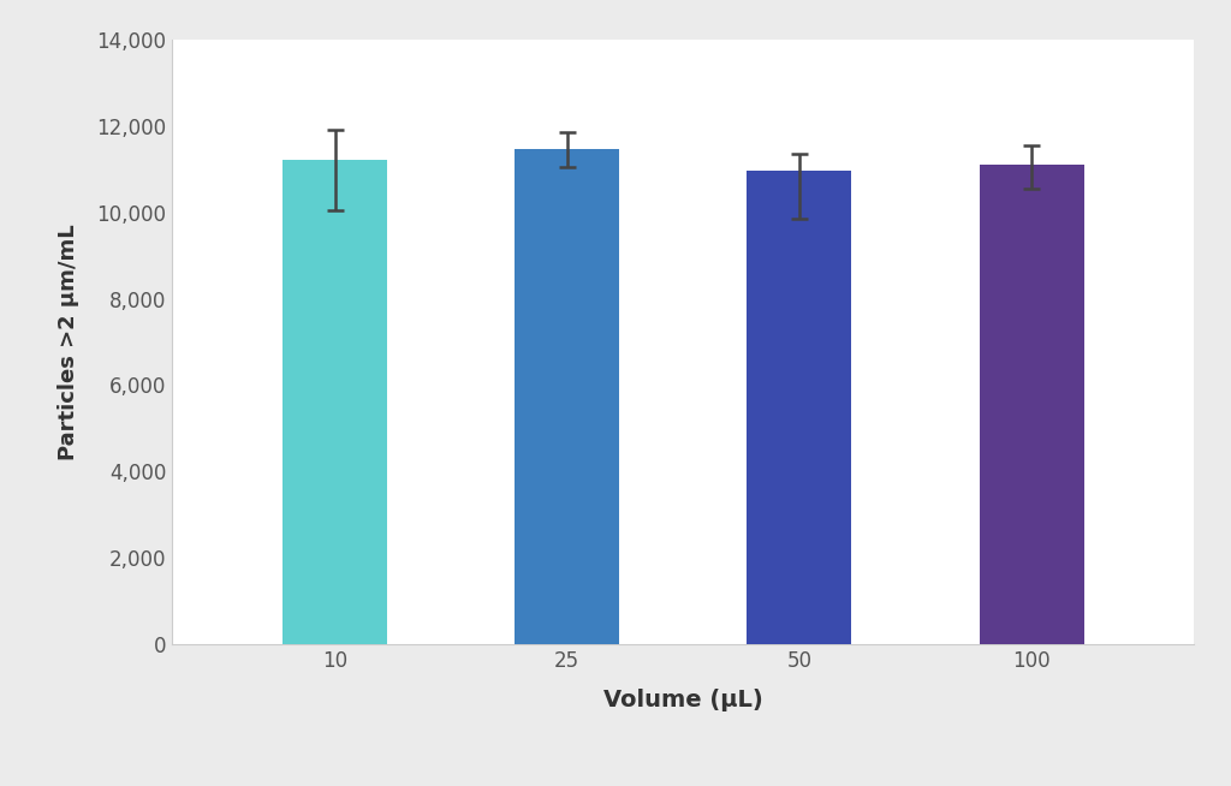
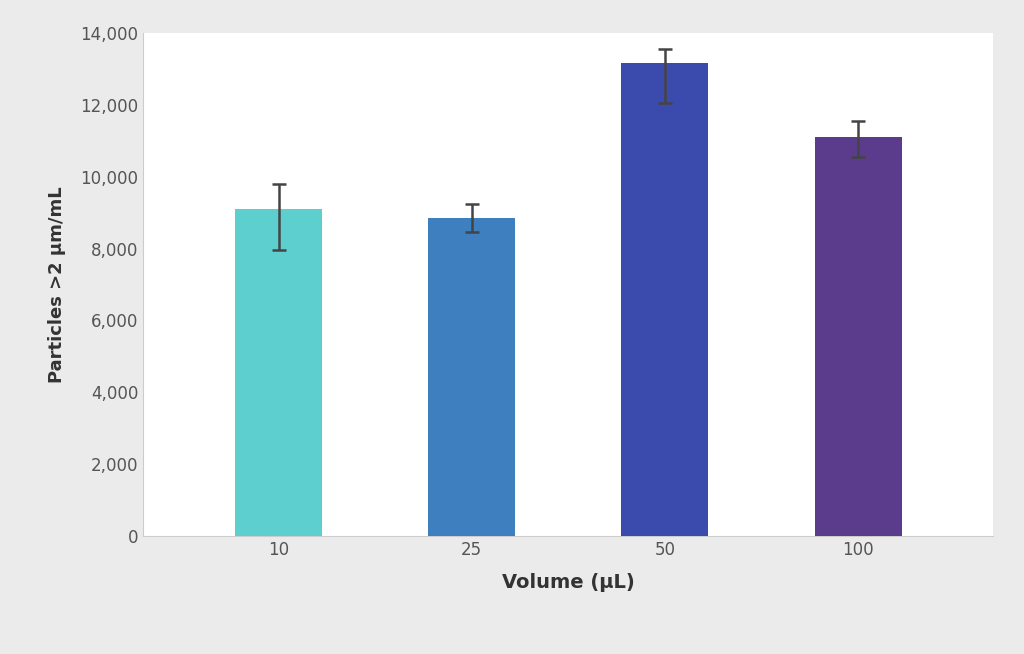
10: 11,200 -> 9,100
25: 11,450 -> 8,850
50: 10,950 -> 13,150
